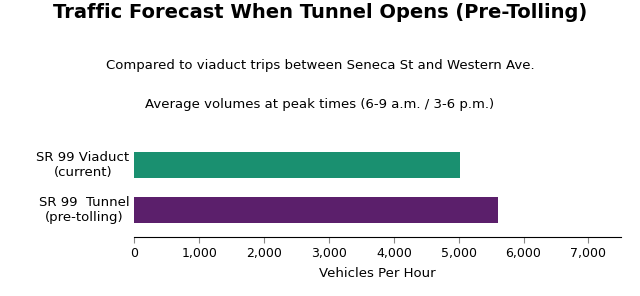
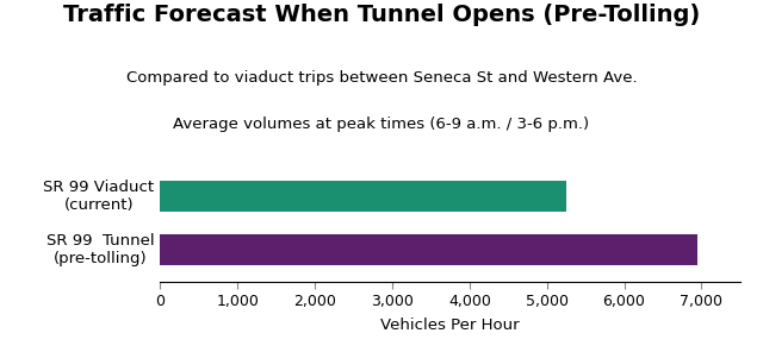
SR 99 Viaduct (current): 5,020 -> 5,250
SR 99 Tunnel (pre-tolling): 5,600 -> 6,950
